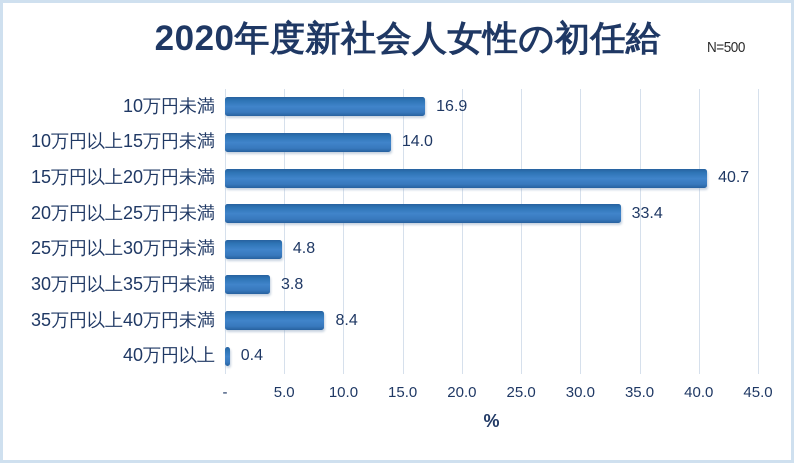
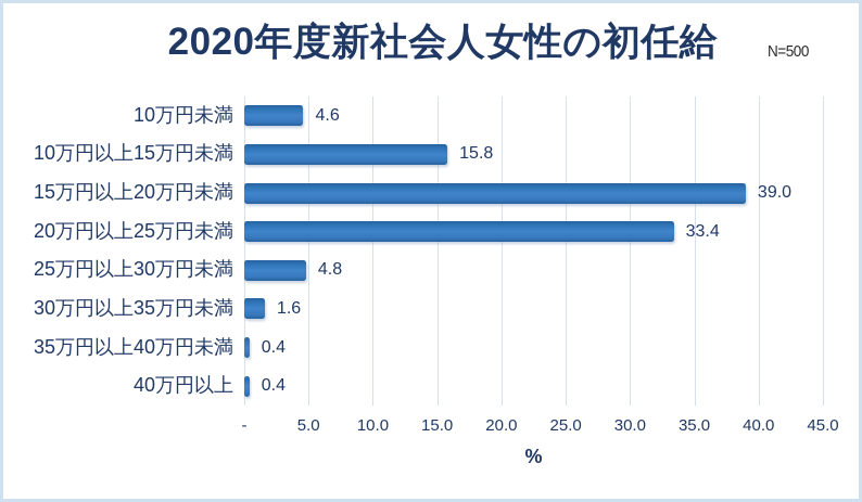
10万円未満: 16.9 -> 4.6
10万円以上15万円未満: 14.0 -> 15.8
15万円以上20万円未満: 40.7 -> 39.0
30万円以上35万円未満: 3.8 -> 1.6
35万円以上40万円未満: 8.4 -> 0.4
